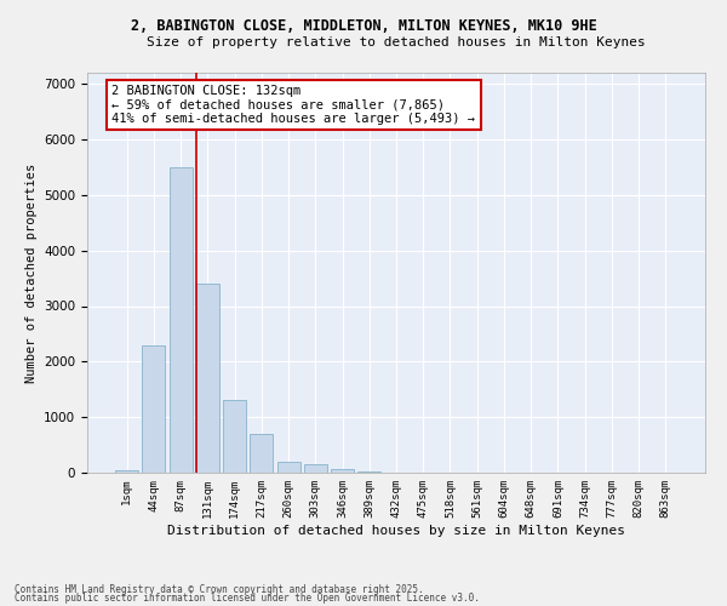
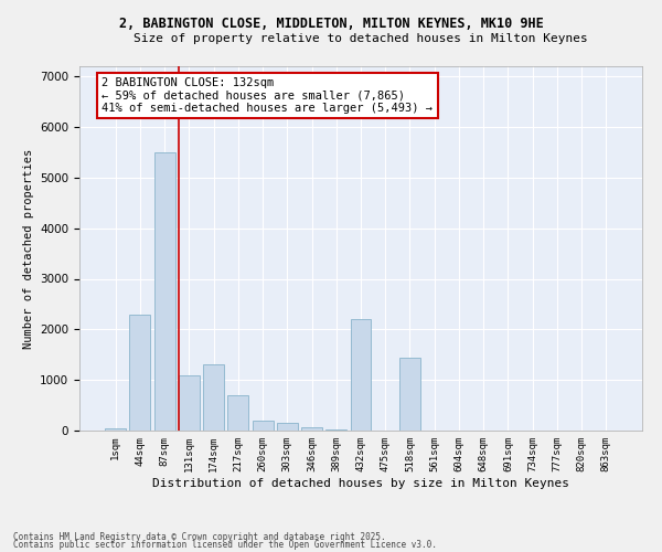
131sqm: 3400 -> 1100
432sqm: 10 -> 2200
518sqm: 0 -> 1450
